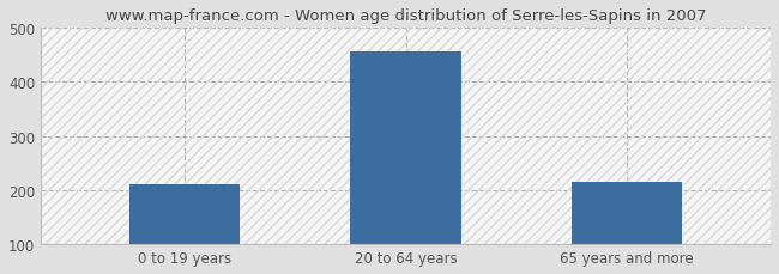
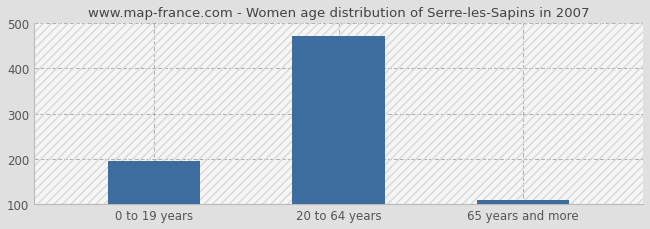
0 to 19 years: 210 -> 195
20 to 64 years: 455 -> 470
65 years and more: 215 -> 110
